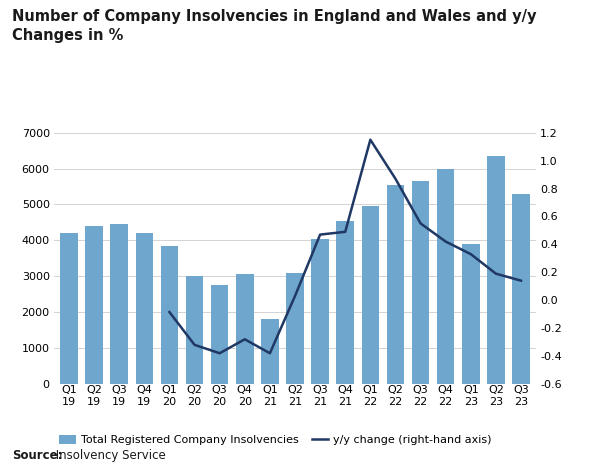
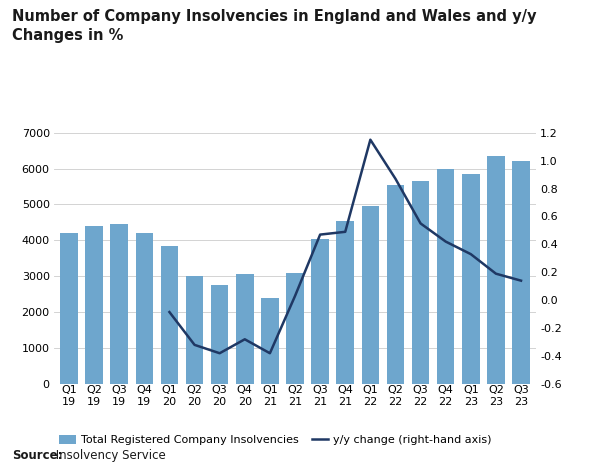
Total Registered Company Insolvencies/Q1 21: 1800 -> 2400
Total Registered Company Insolvencies/Q1 23: 3900 -> 5850
Total Registered Company Insolvencies/Q3 23: 5300 -> 6200
